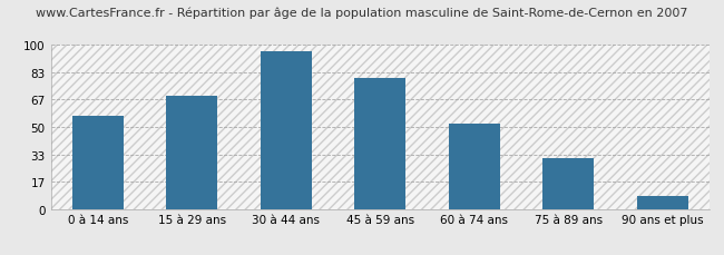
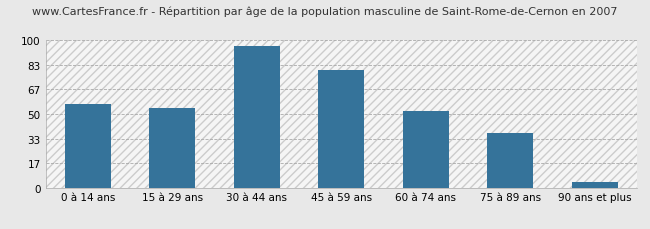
15 à 29 ans: 69 -> 54
75 à 89 ans: 31 -> 37
90 ans et plus: 8 -> 4
